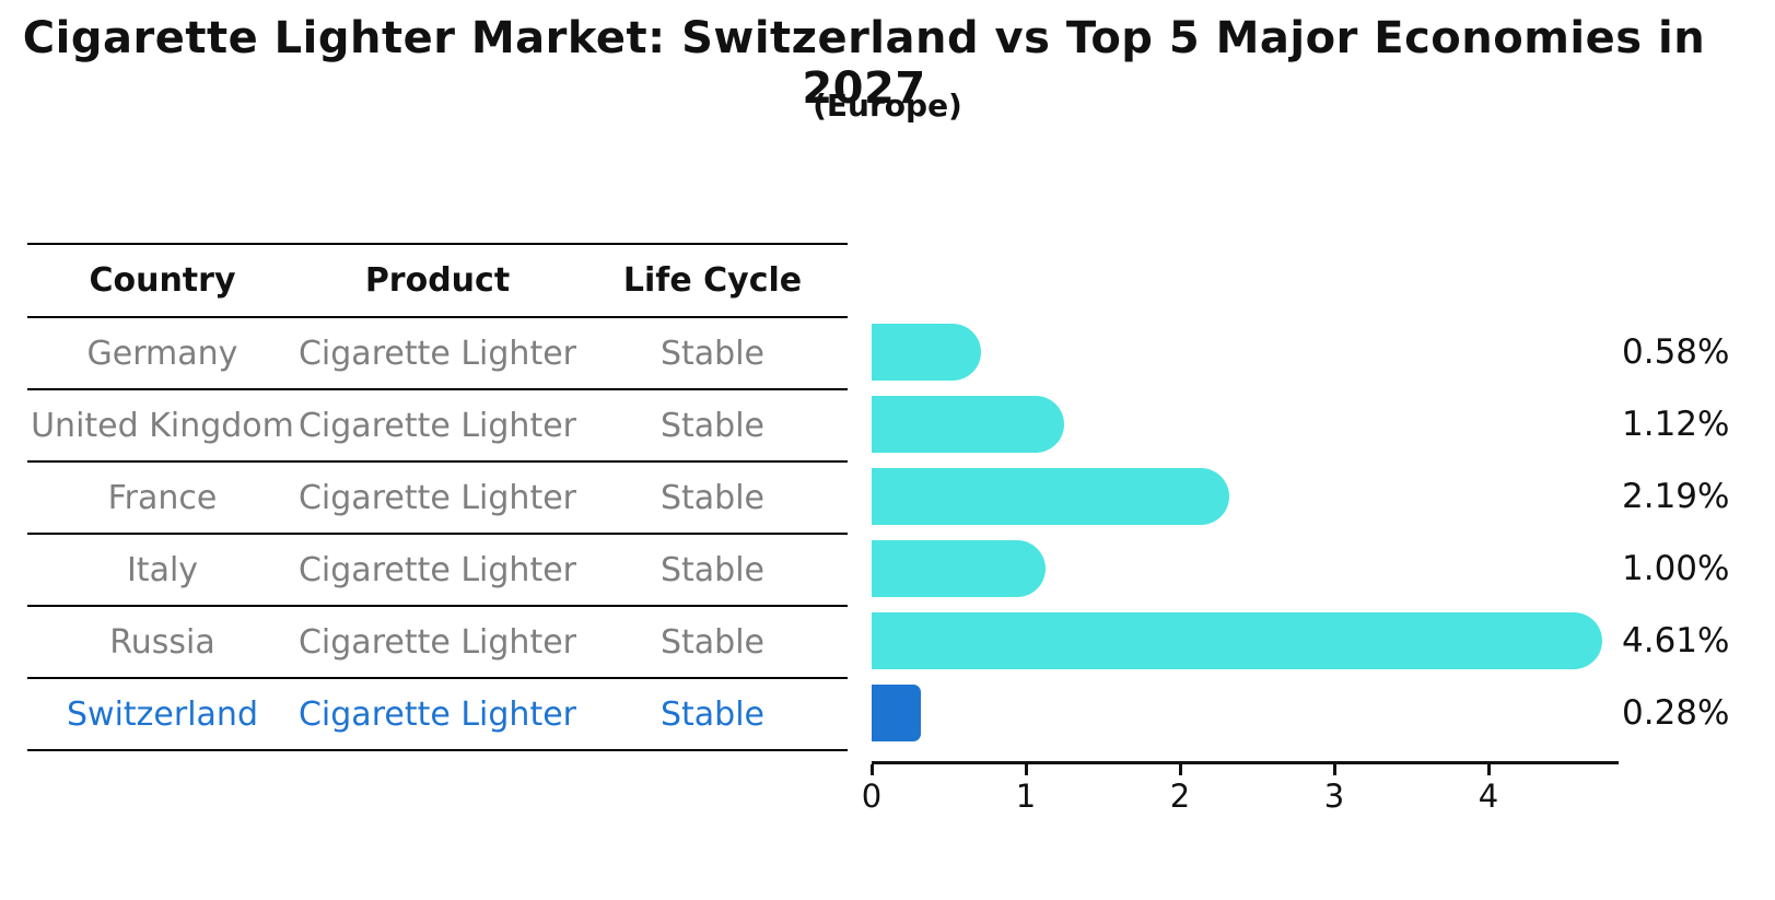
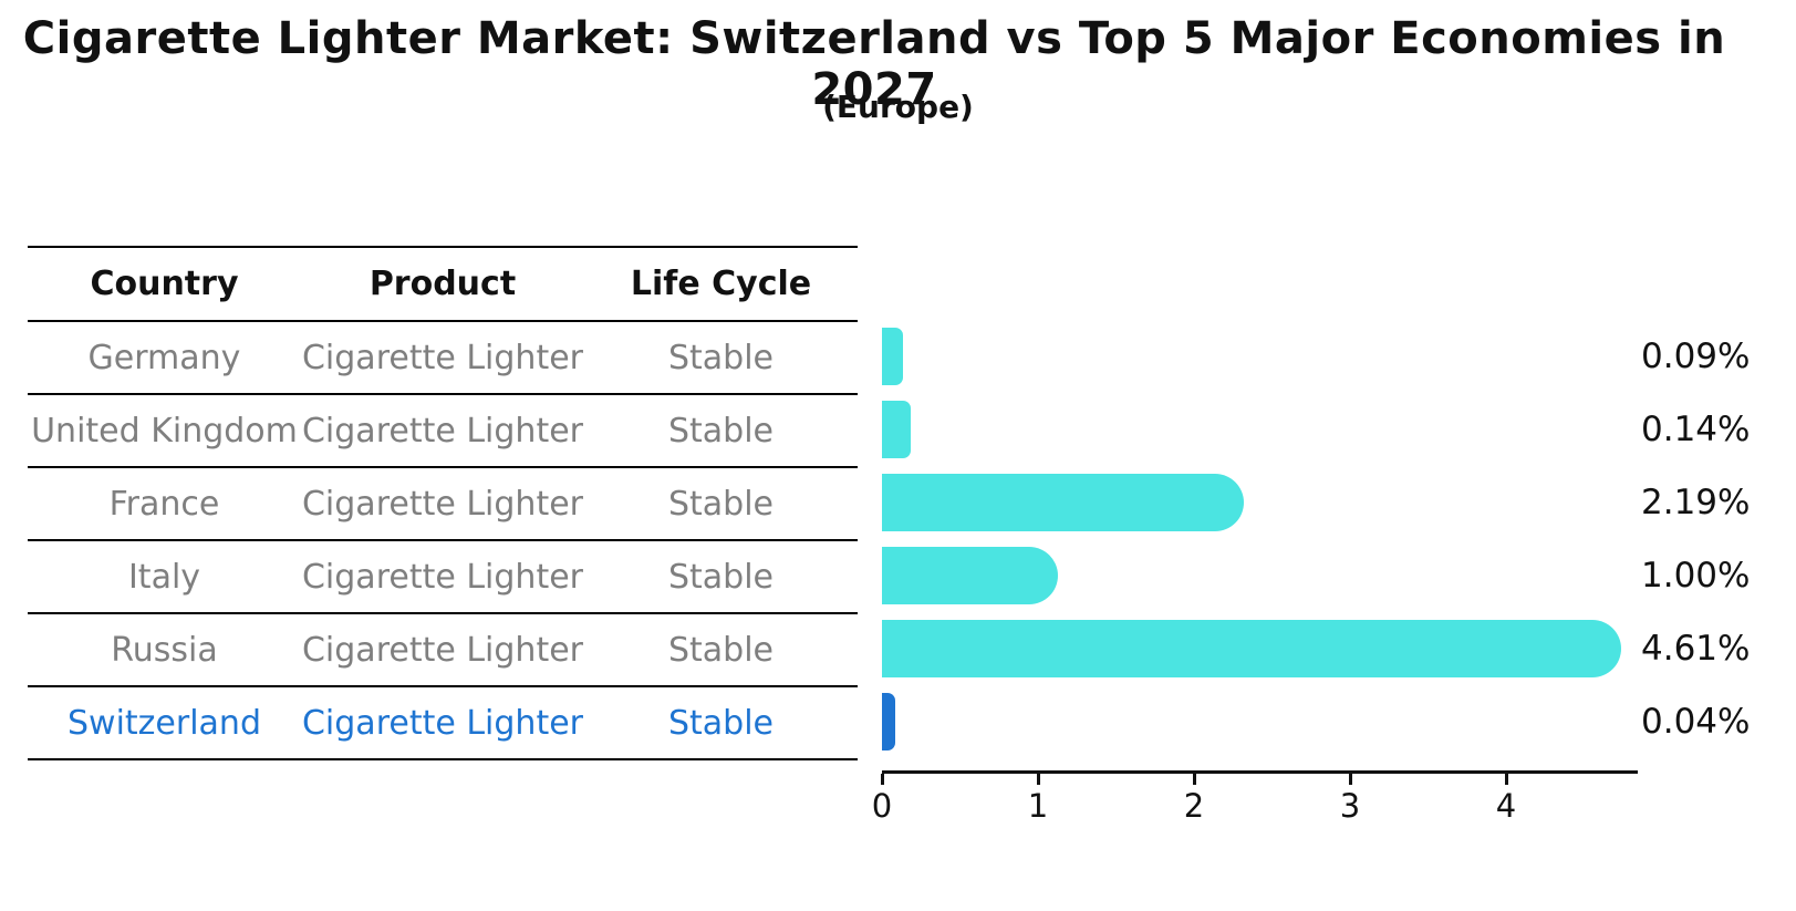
Germany: 0.58% -> 0.09%
United Kingdom: 1.12% -> 0.14%
Switzerland: 0.28% -> 0.04%
